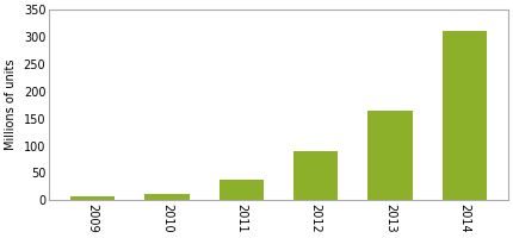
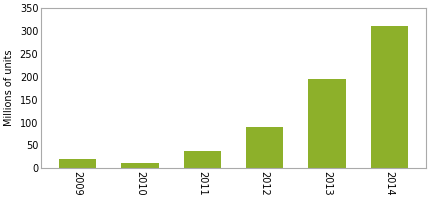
2009: 7 -> 20
2013: 165 -> 195
